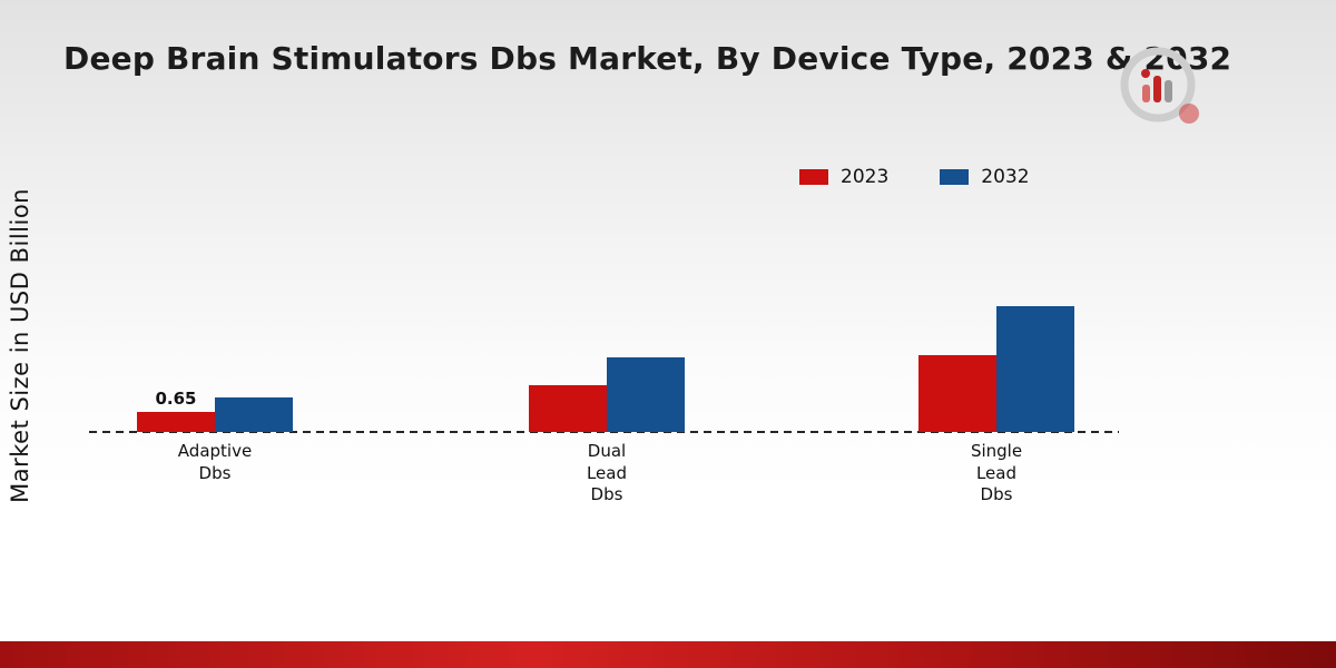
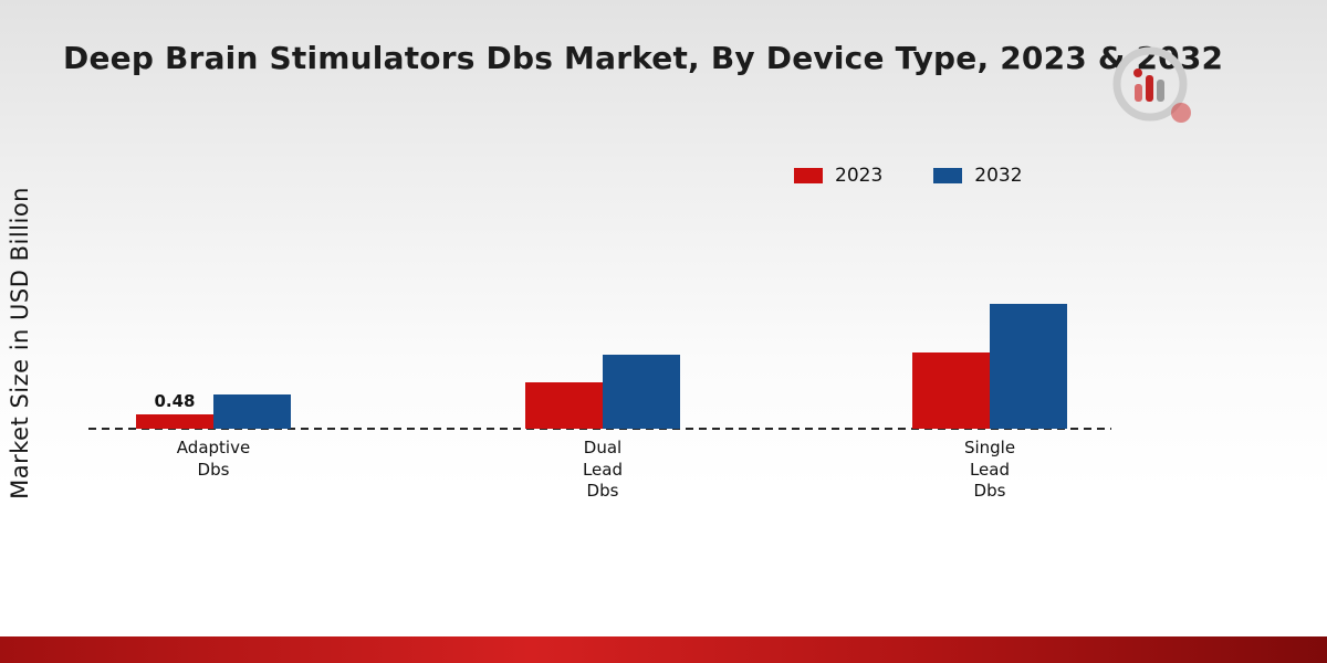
2023/Adaptive Dbs: 0.65 -> 0.48
